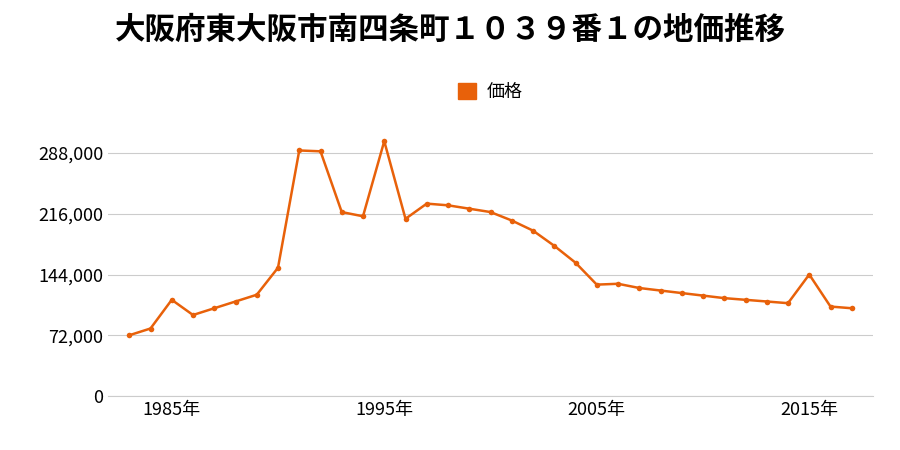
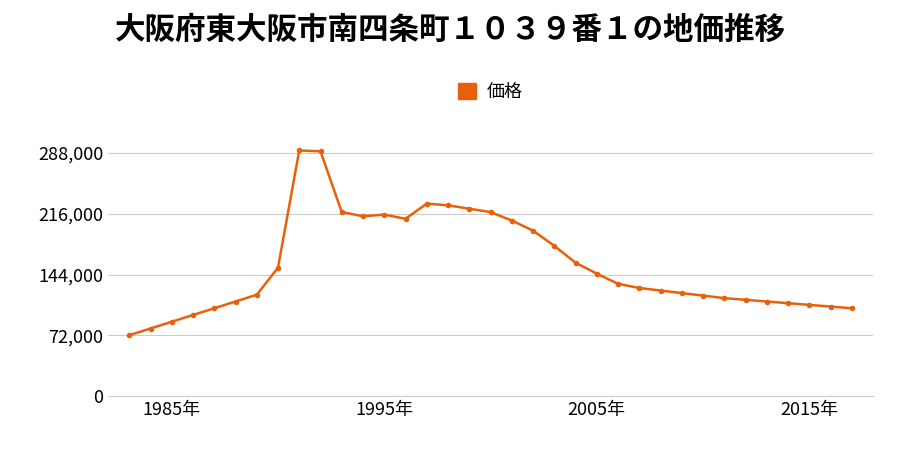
1985年: 114,000 -> 88,000
1995年: 302,000 -> 215,000
2005年: 132,000 -> 145,000
2015年: 144,000 -> 108,000
